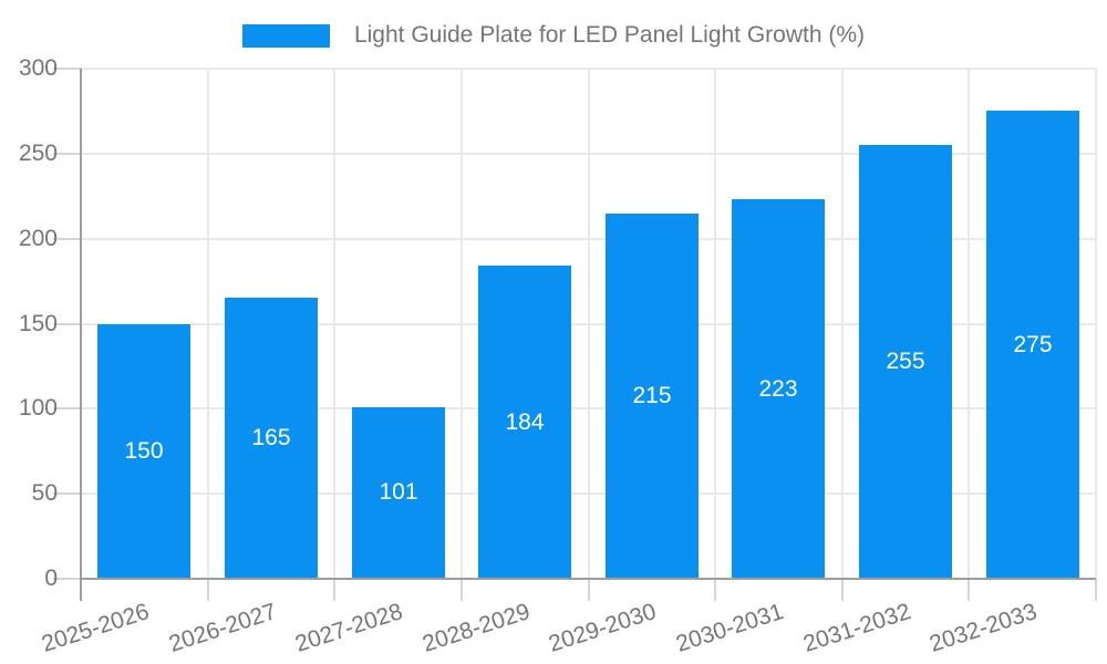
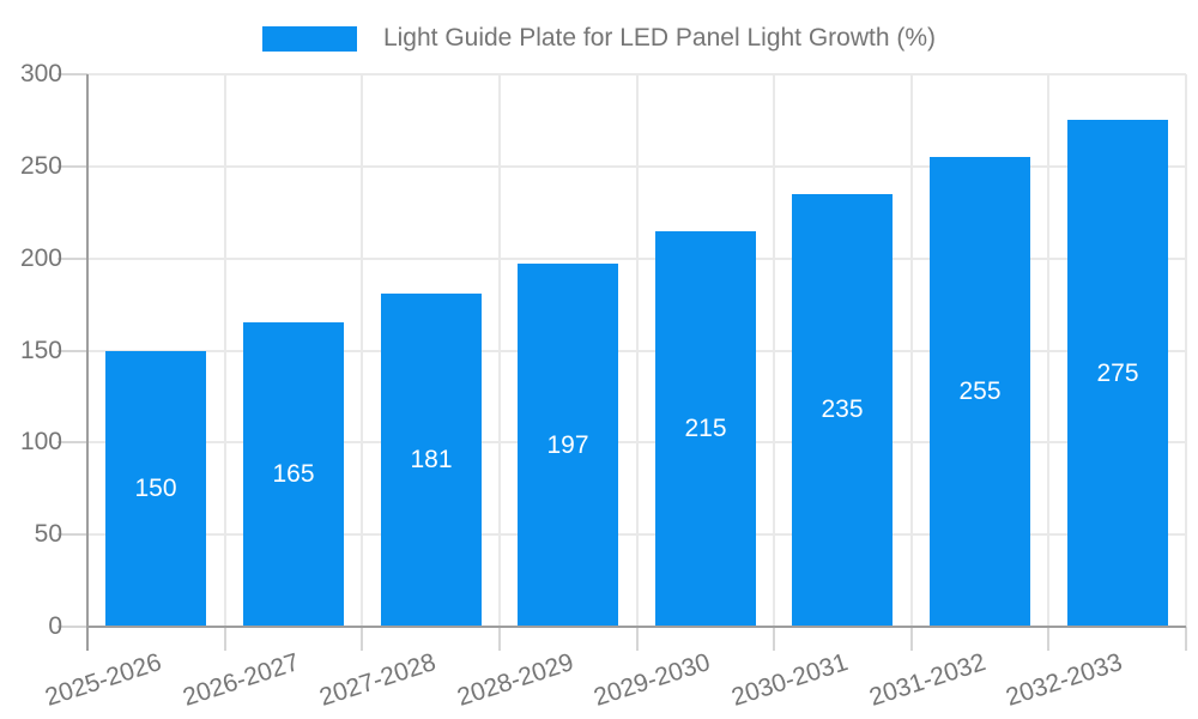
2027-2028: 101 -> 181
2028-2029: 184 -> 197
2030-2031: 223 -> 235
